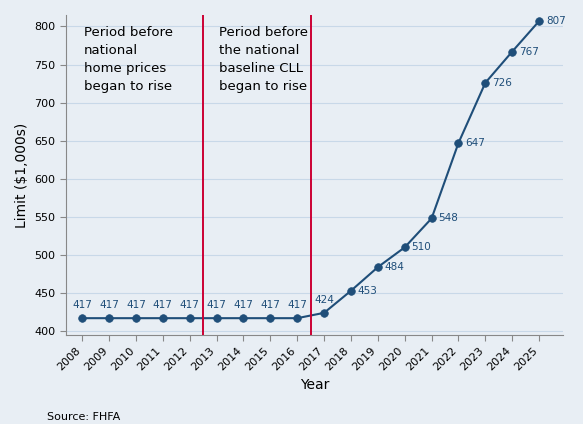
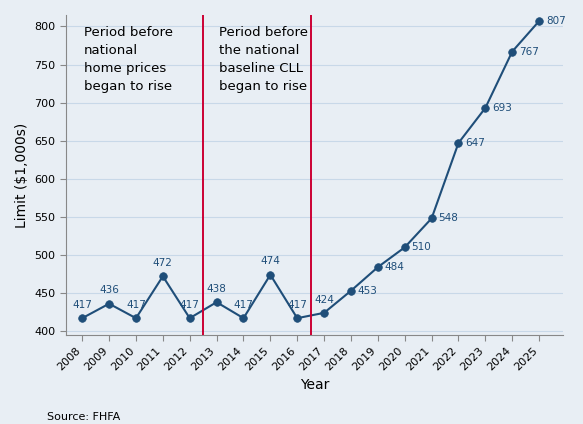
2009: 417 -> 436
2011: 417 -> 472
2013: 417 -> 438
2015: 417 -> 474
2023: 726 -> 693
